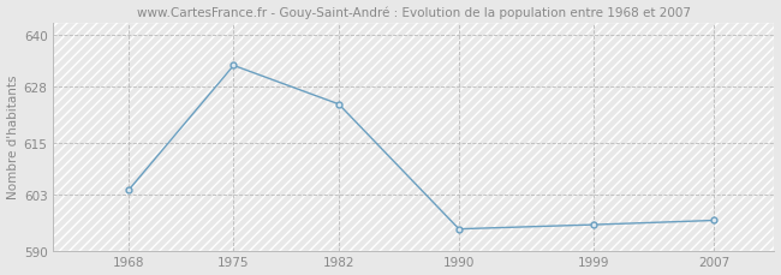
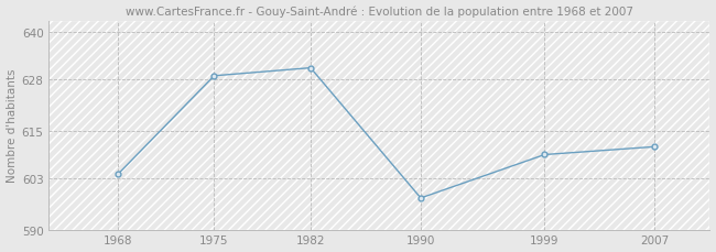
1975: 633 -> 629
1982: 624 -> 631
1990: 595 -> 598
1999: 596 -> 609
2007: 597 -> 611
